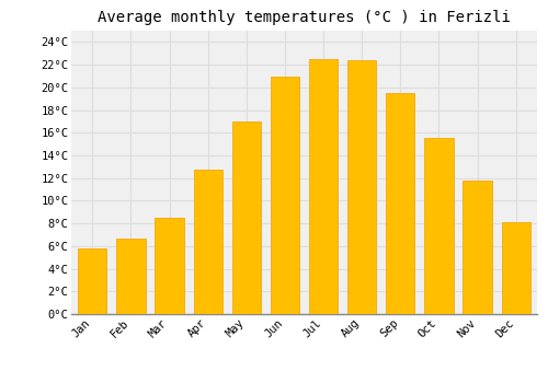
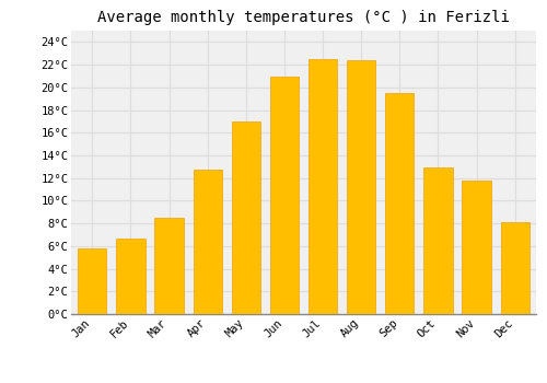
Oct: 15.5°C -> 12.9°C
